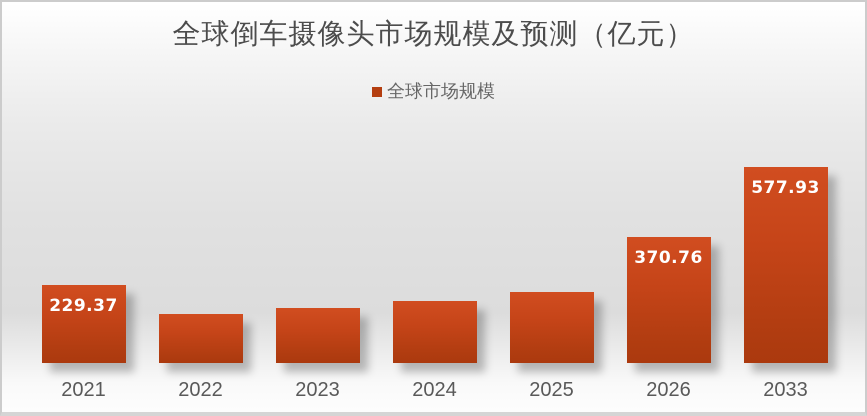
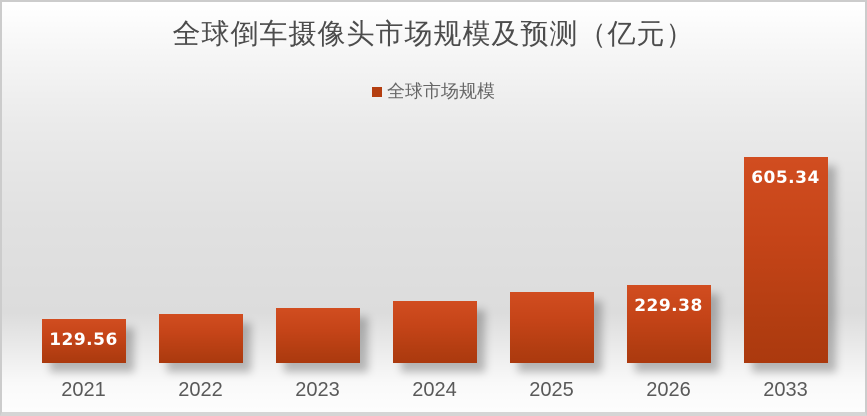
2021: 229.37 -> 129.56
2026: 370.76 -> 229.38
2033: 577.93 -> 605.34
